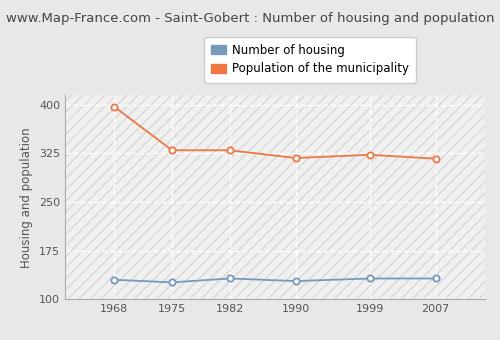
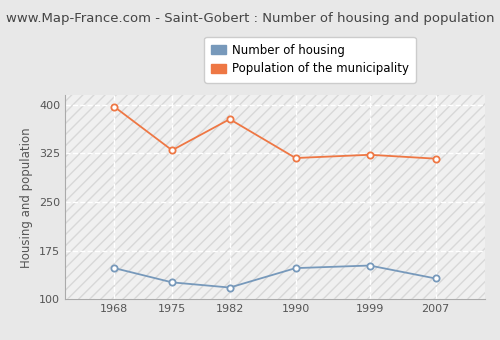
Number of housing/1968: 130 -> 148
Number of housing/1982: 132 -> 118
Population of the municipality/1982: 330 -> 378
Number of housing/1990: 128 -> 148
Number of housing/1999: 132 -> 152
